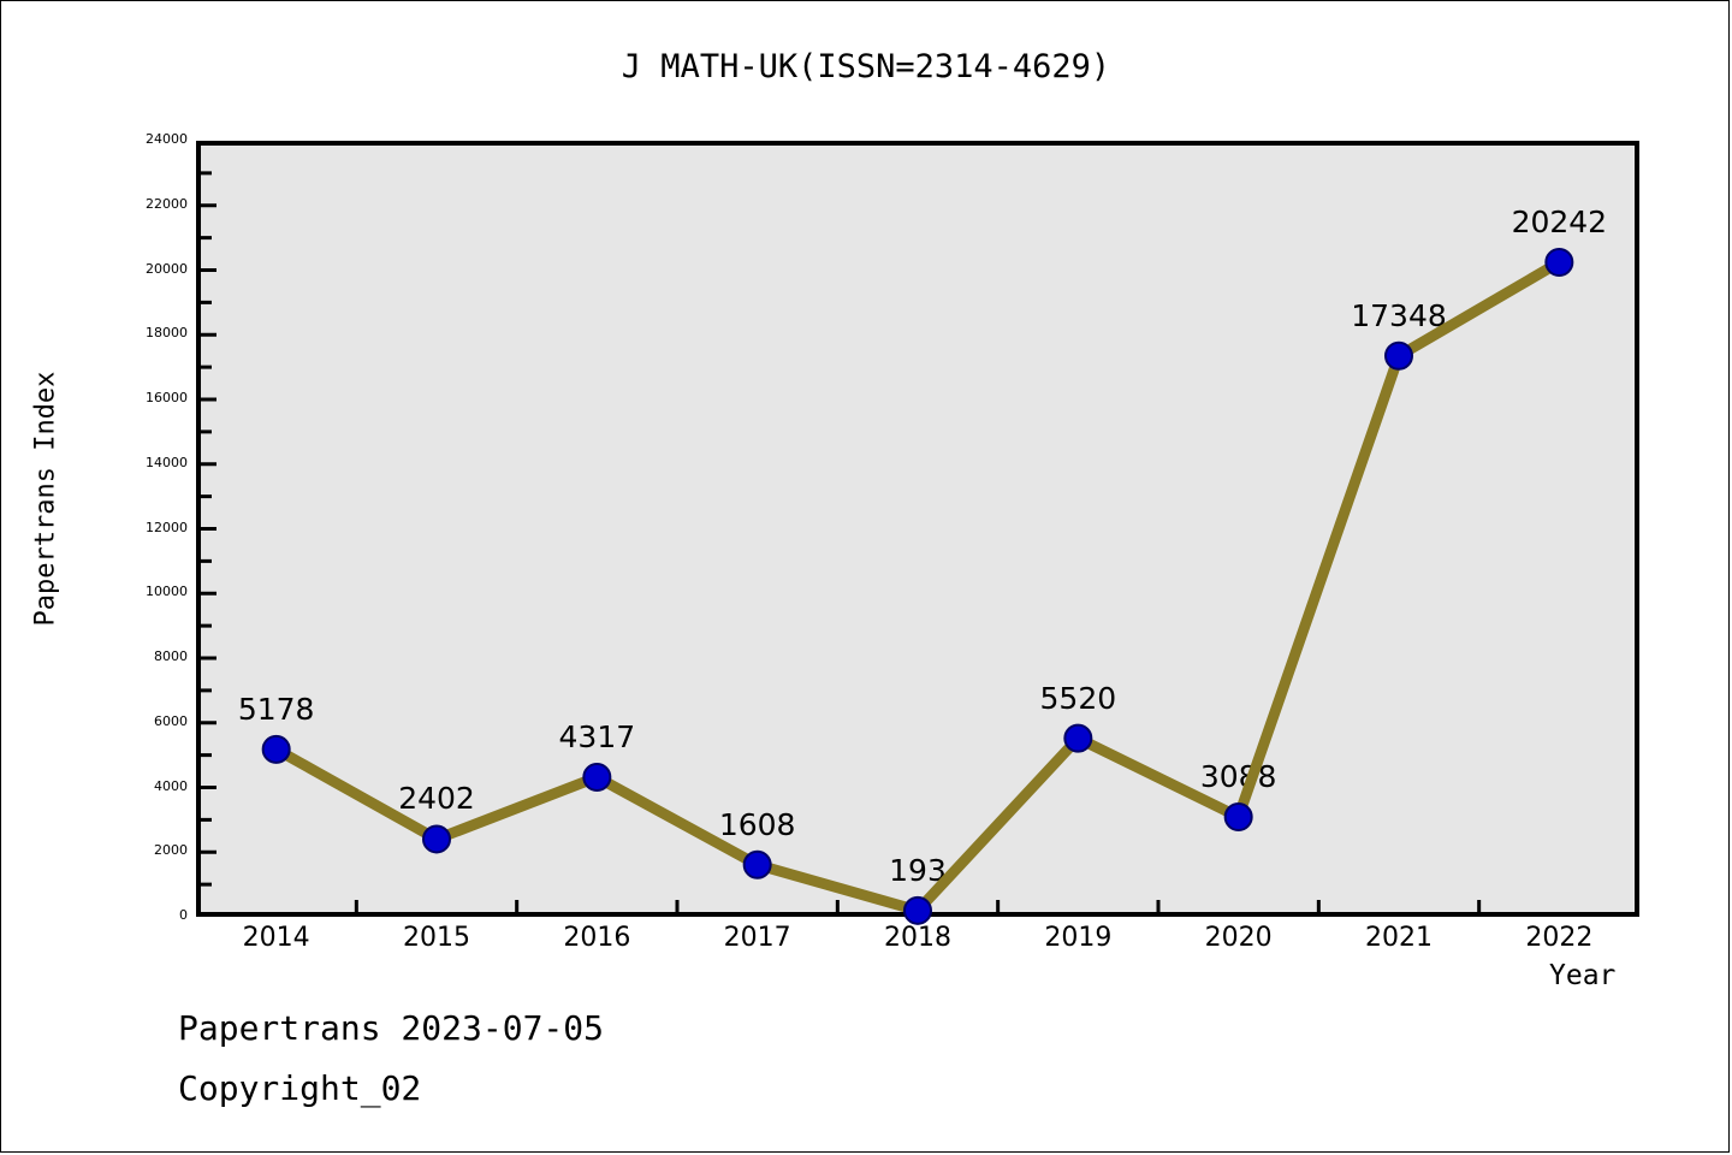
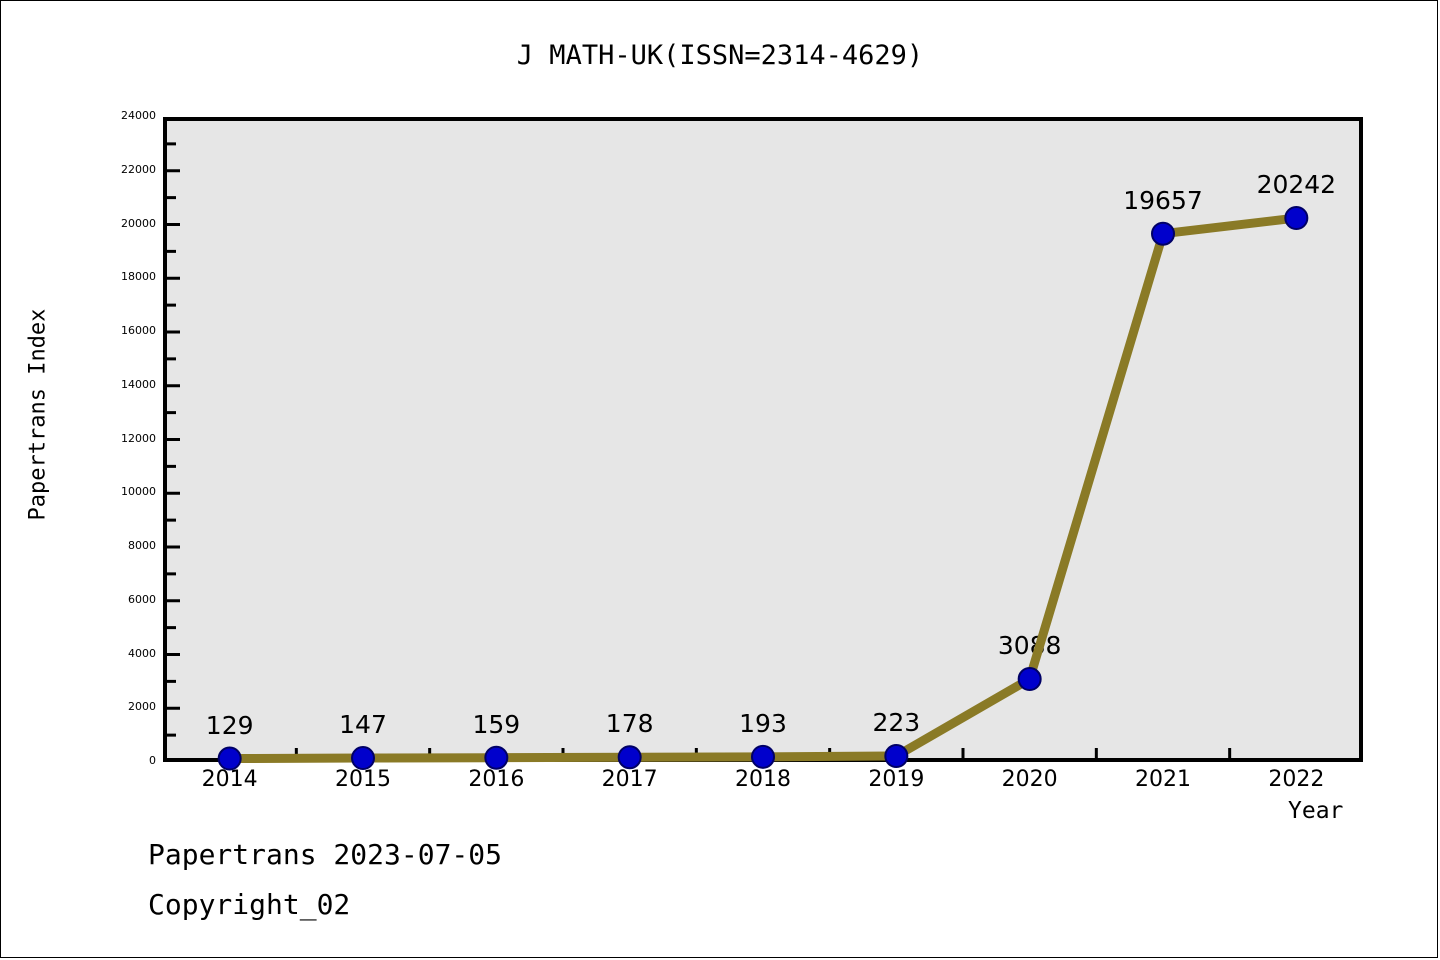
2014: 5178 -> 129
2015: 2402 -> 147
2016: 4317 -> 159
2017: 1608 -> 178
2019: 5520 -> 223
2021: 17348 -> 19657
